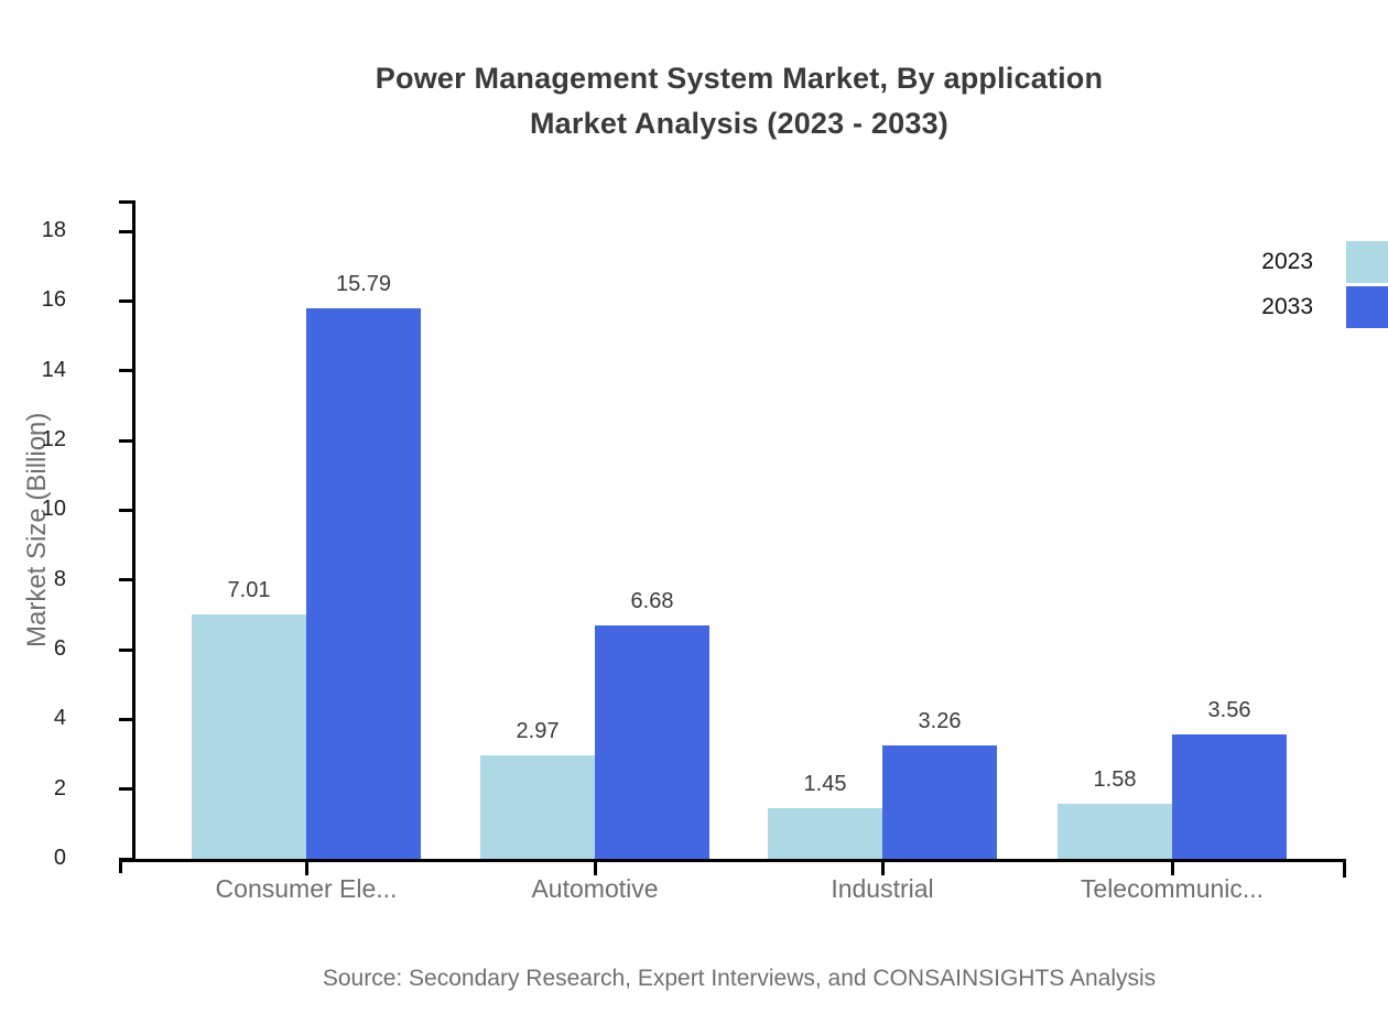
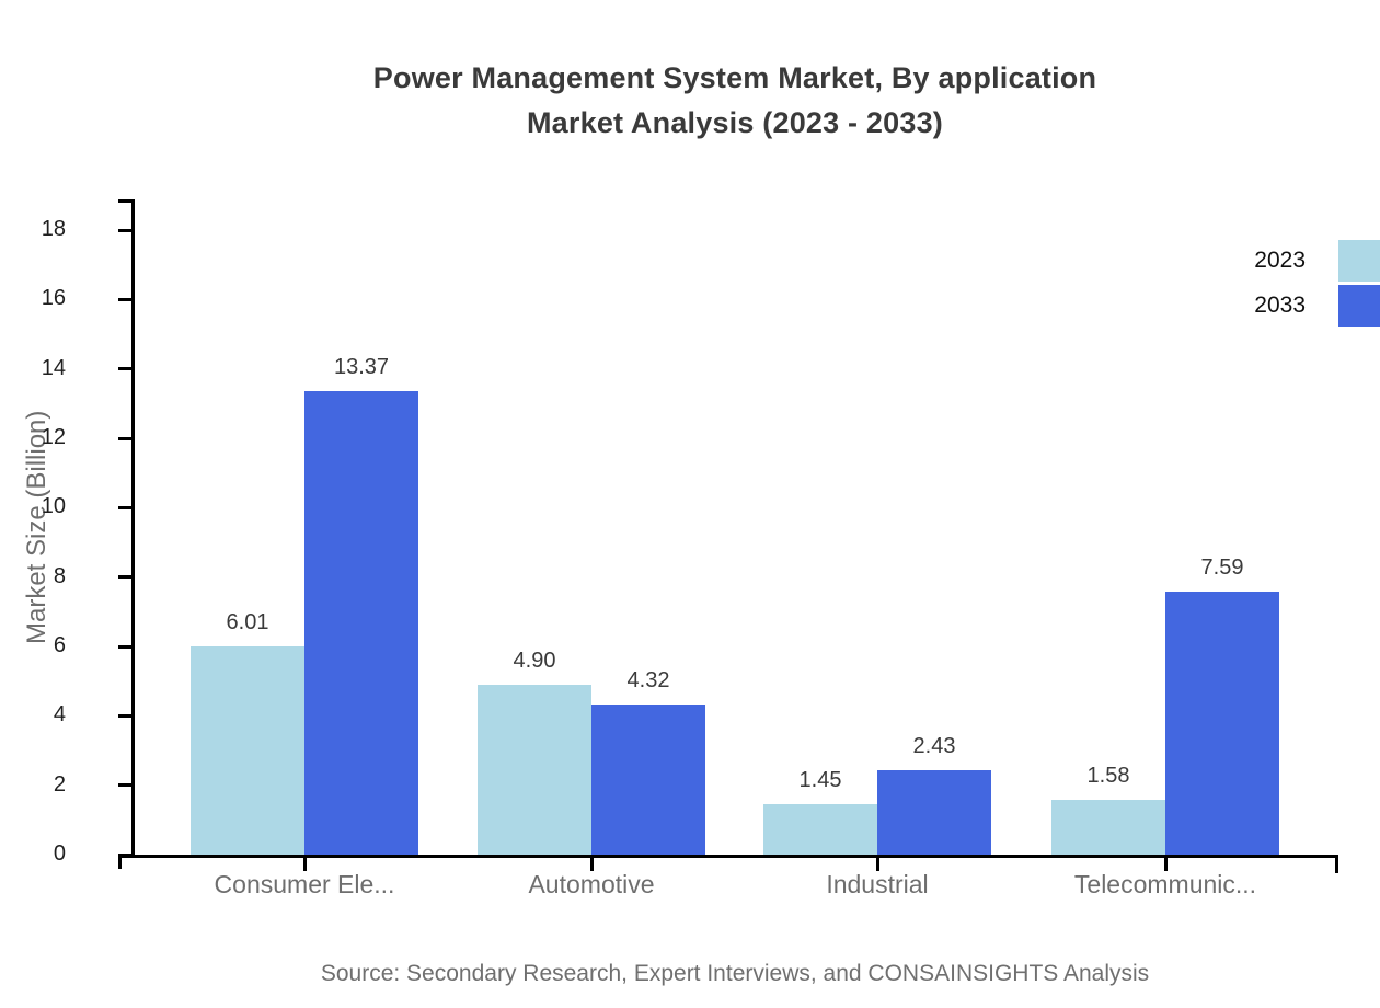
2023/Consumer Ele...: 7.01 -> 6.01
2033/Consumer Ele...: 15.79 -> 13.37
2023/Automotive: 2.97 -> 4.90
2033/Automotive: 6.68 -> 4.32
2033/Industrial: 3.26 -> 2.43
2033/Telecommunic...: 3.56 -> 7.59
